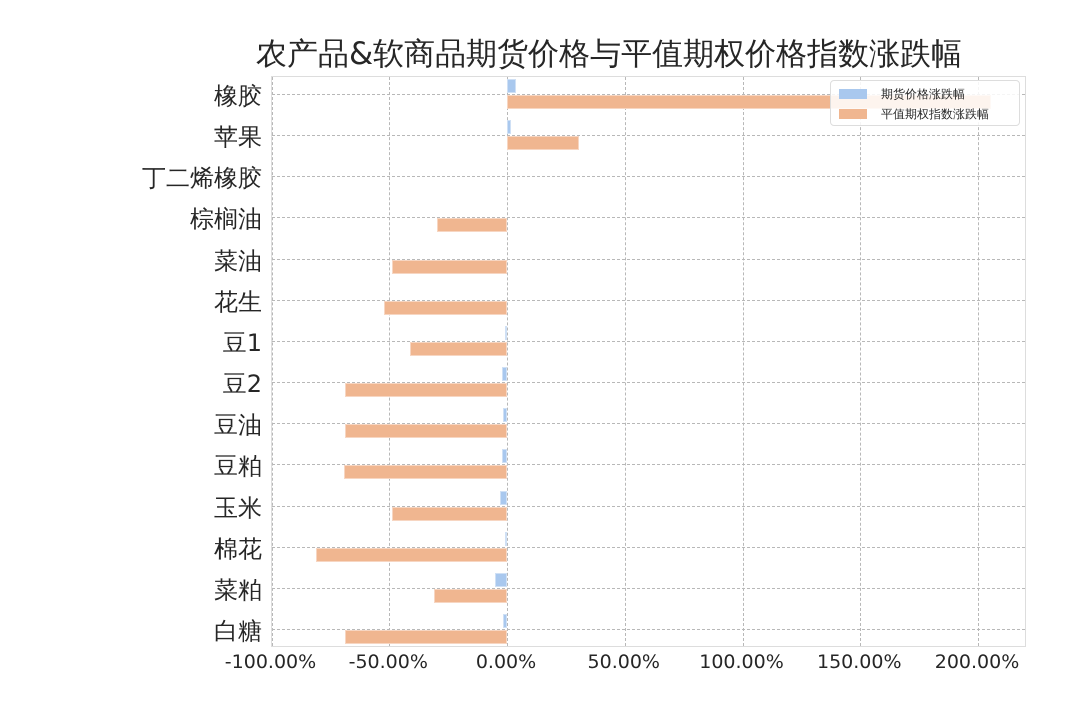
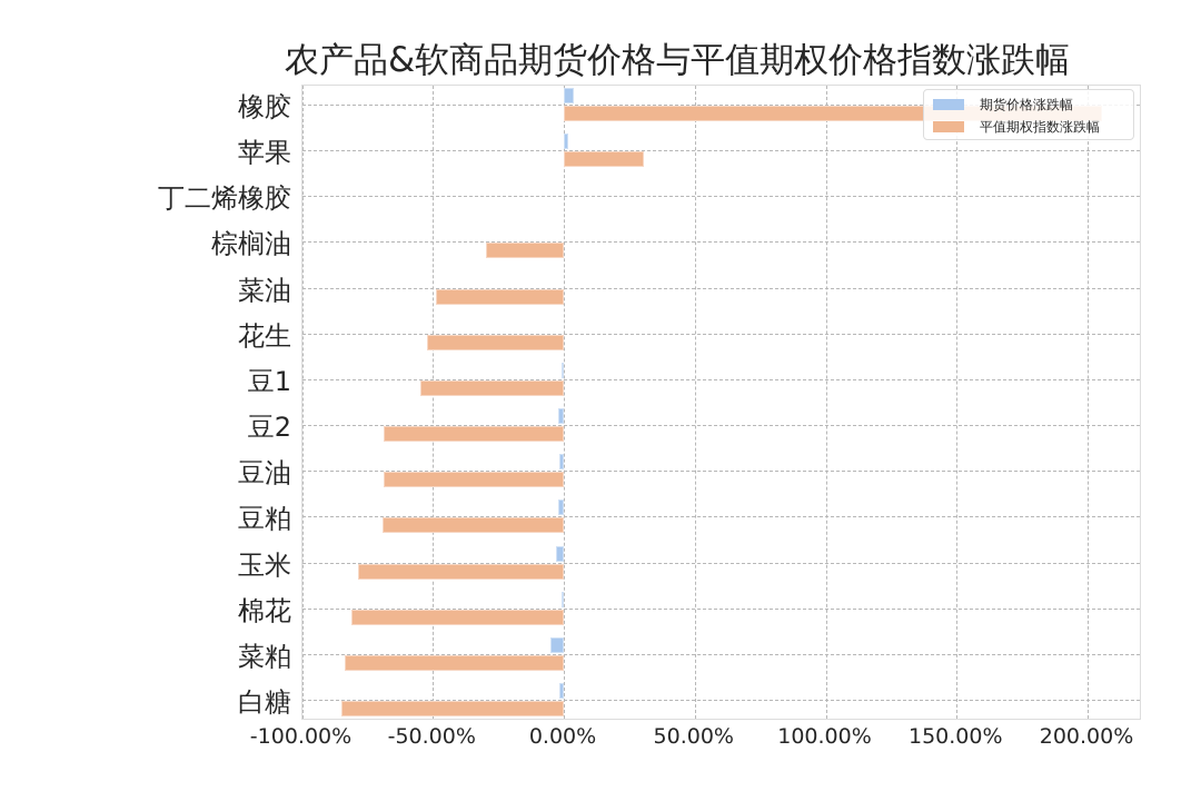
平值期权指数涨跌幅/豆1: -41% -> -55%
平值期权指数涨跌幅/玉米: -49% -> -79%
平值期权指数涨跌幅/菜粕: -31% -> -84%
平值期权指数涨跌幅/白糖: -69% -> -85%
